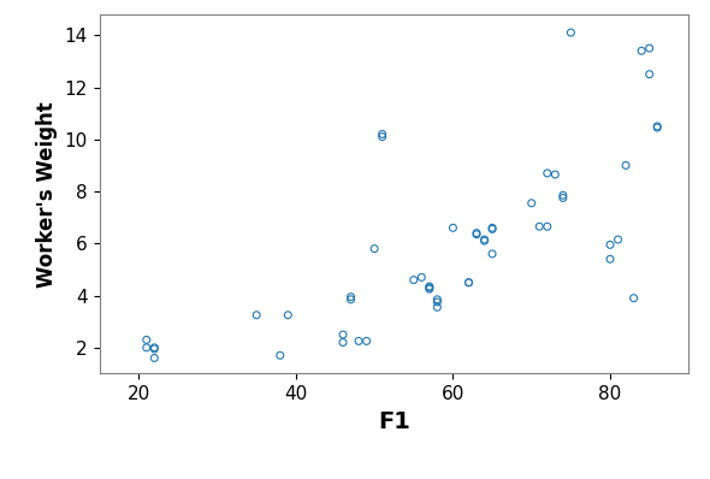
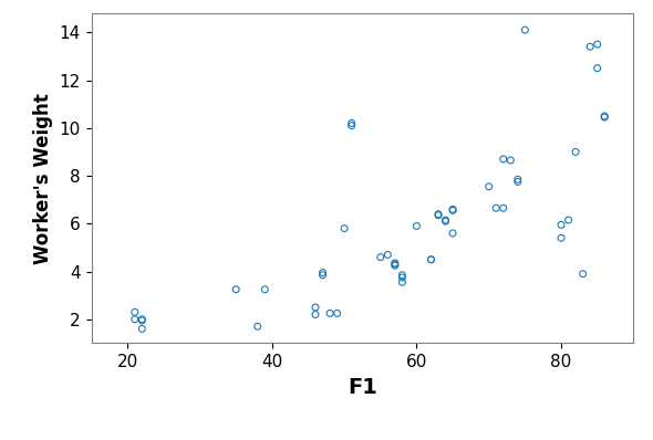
60: 6.60 -> 5.90
